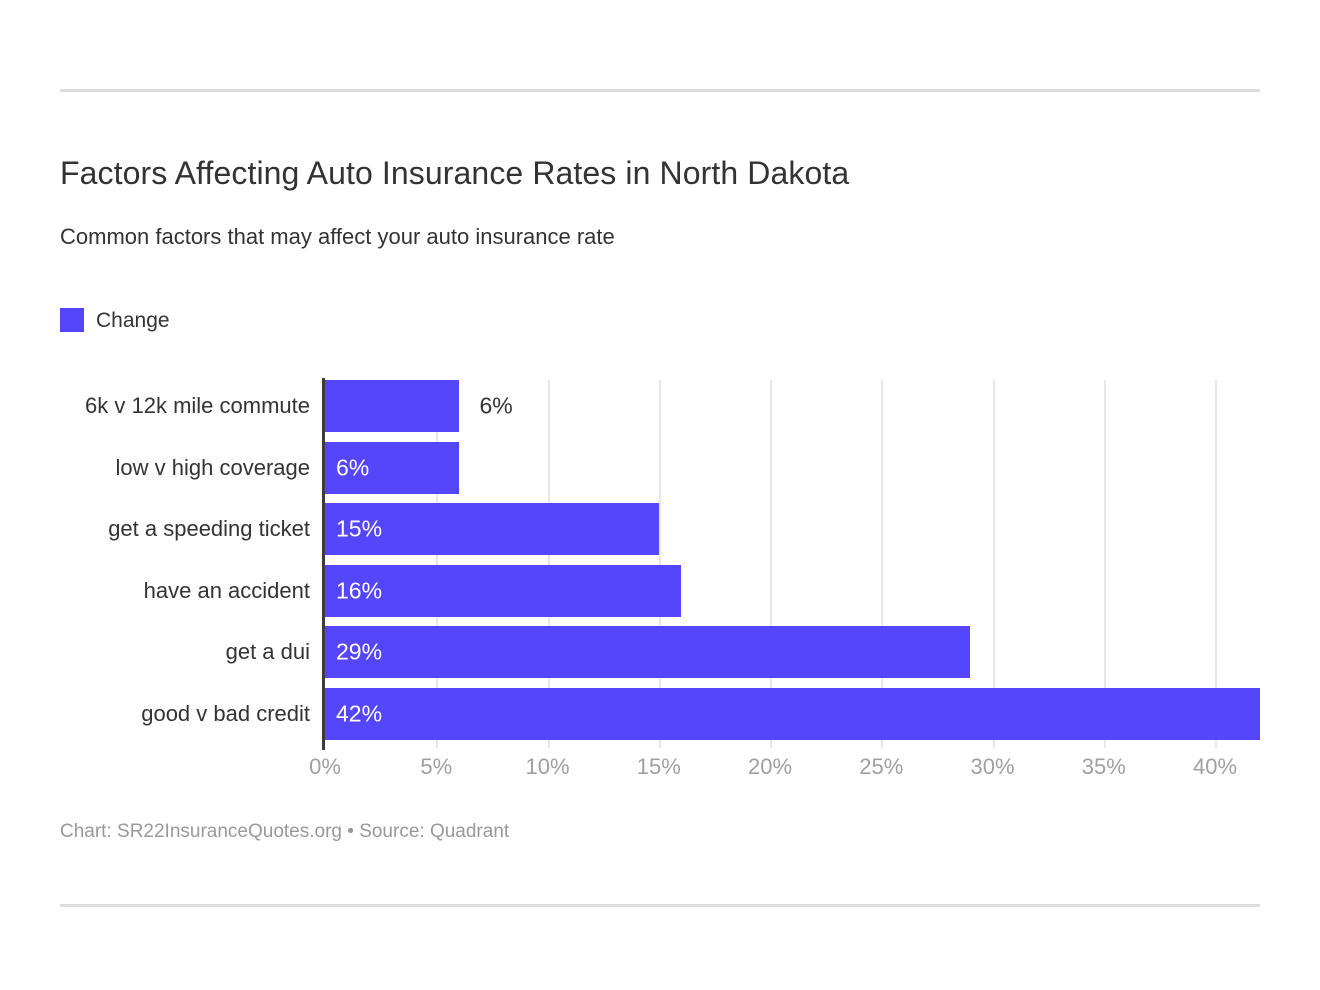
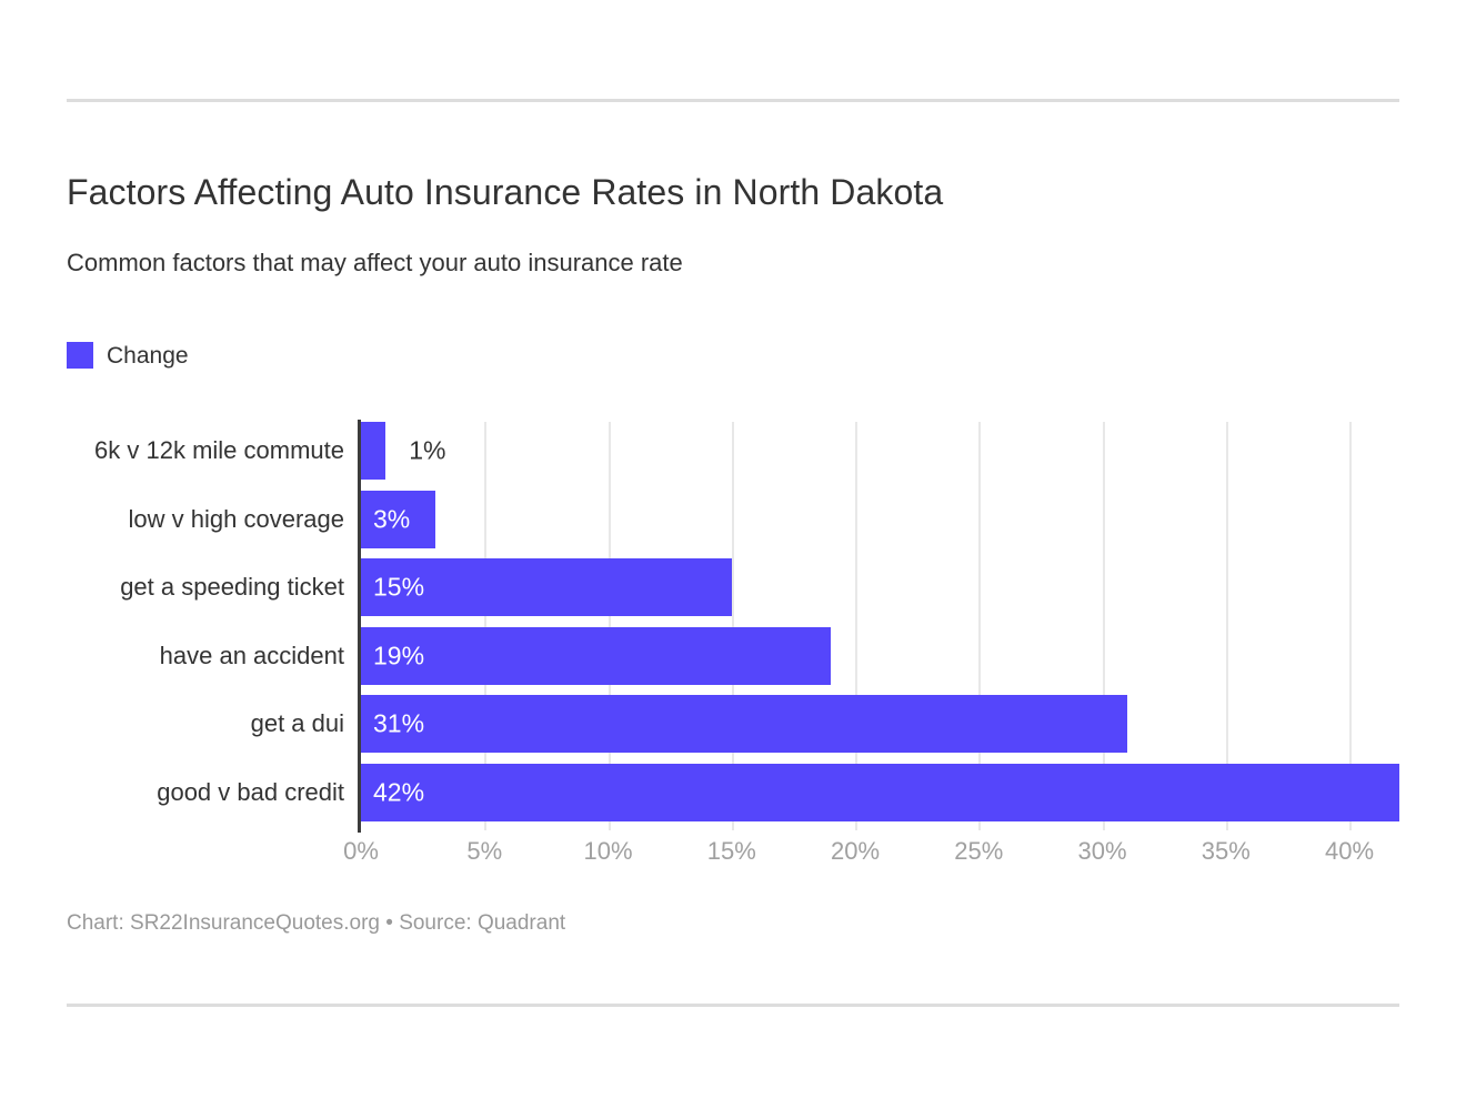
6k v 12k mile commute: 6% -> 1%
low v high coverage: 6% -> 3%
have an accident: 16% -> 19%
get a dui: 29% -> 31%
